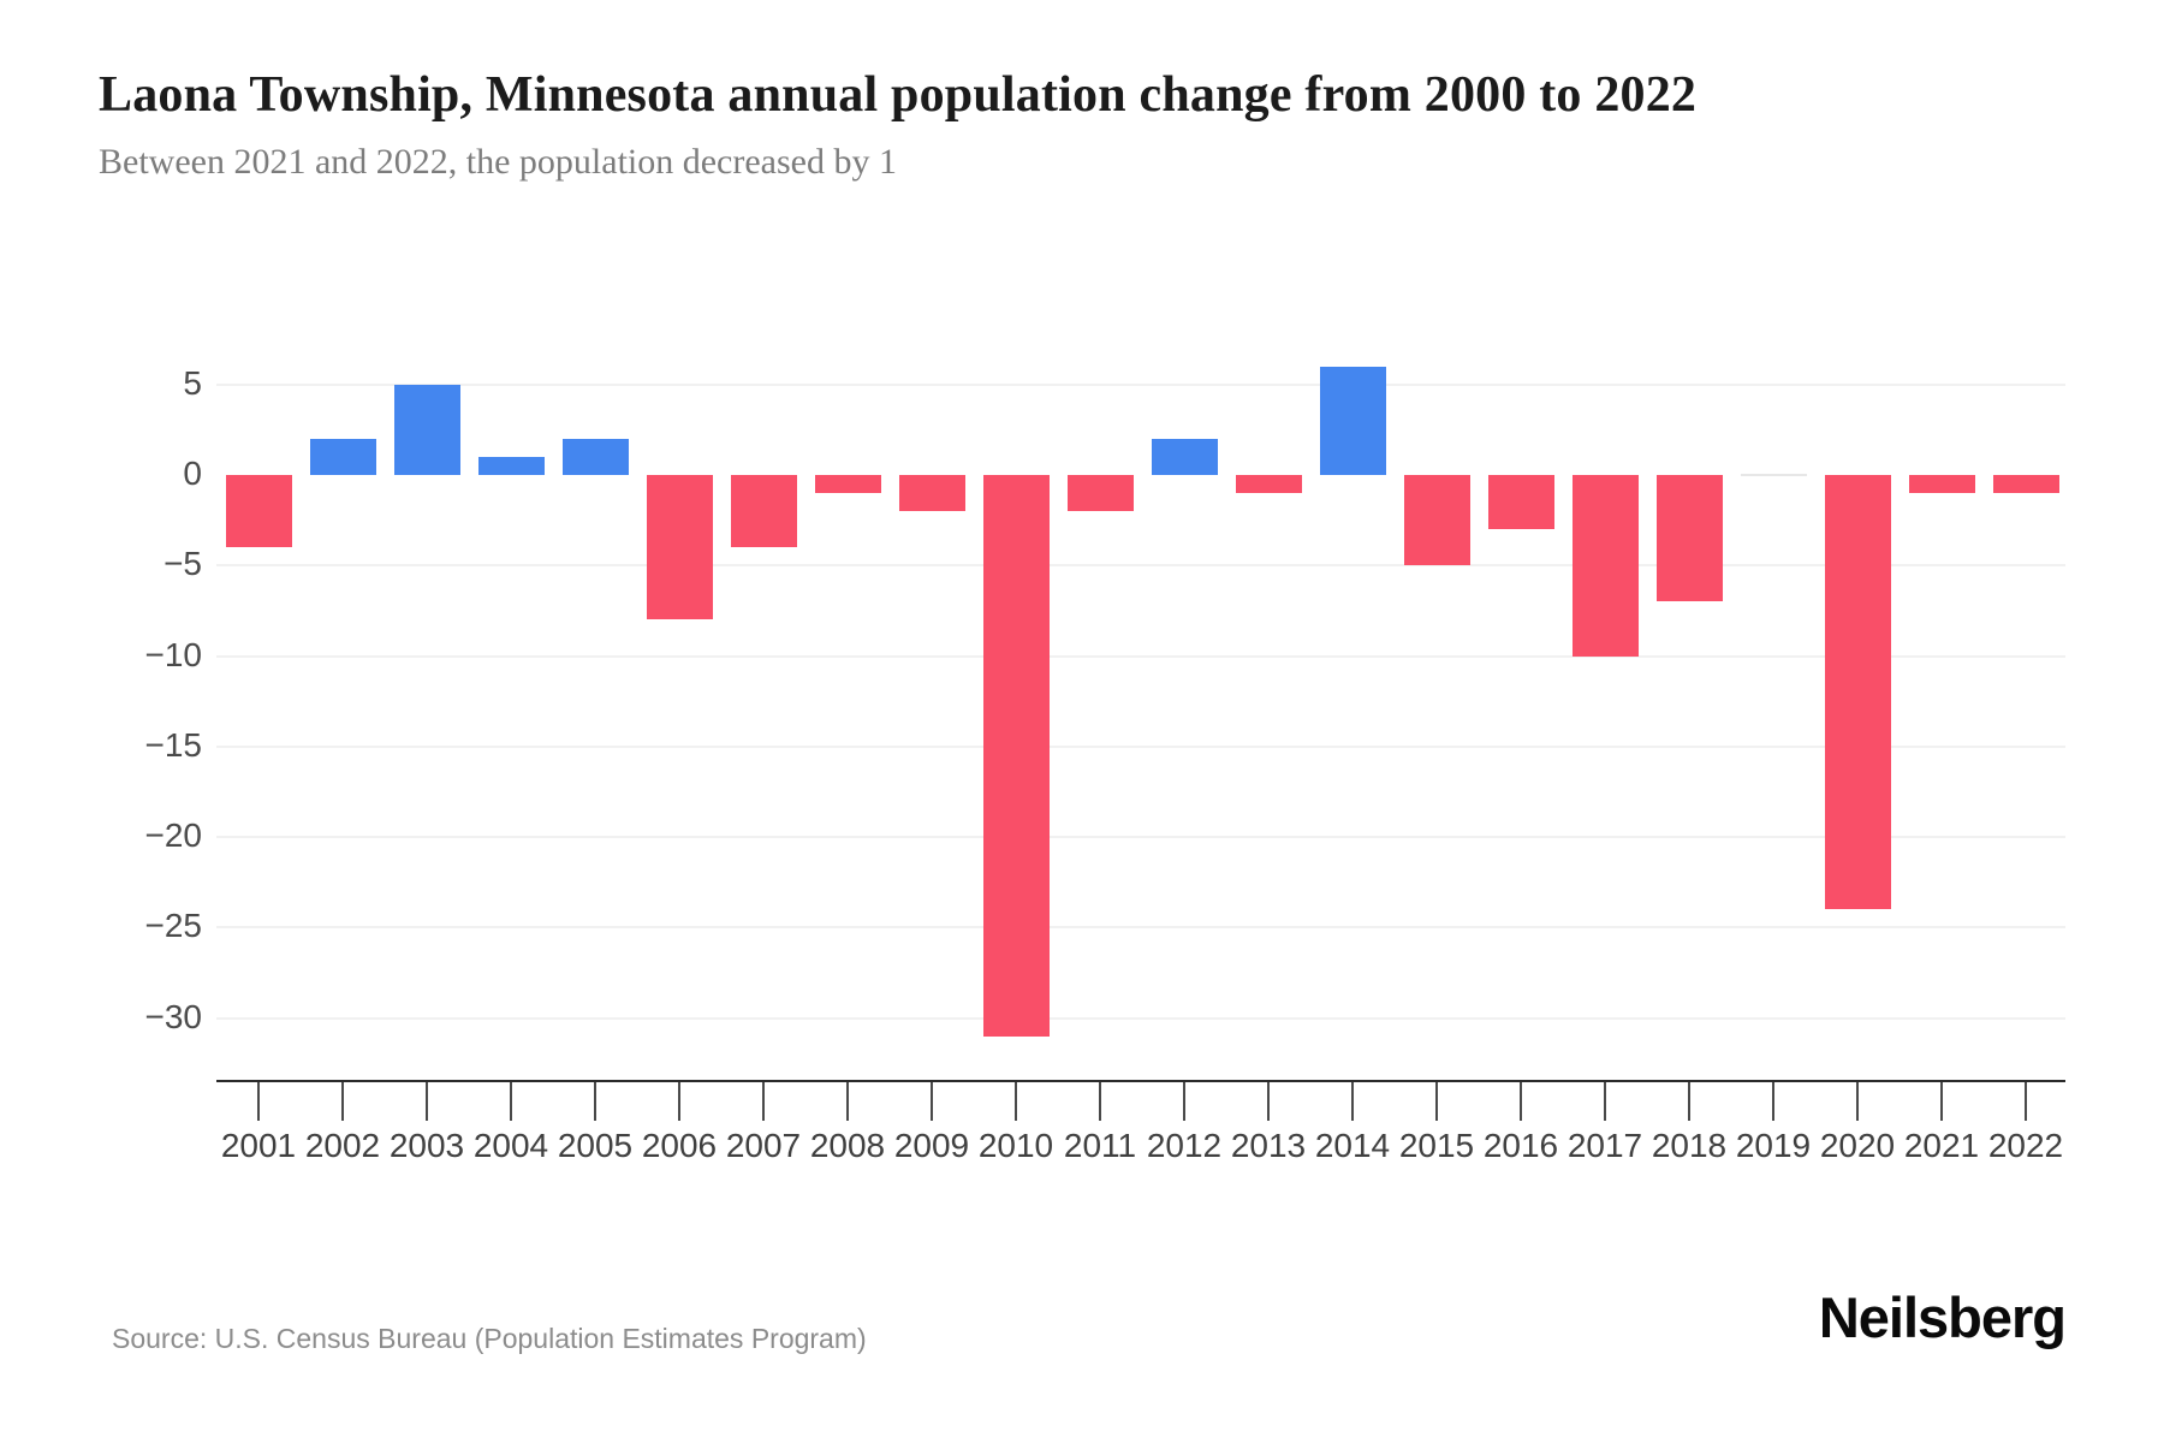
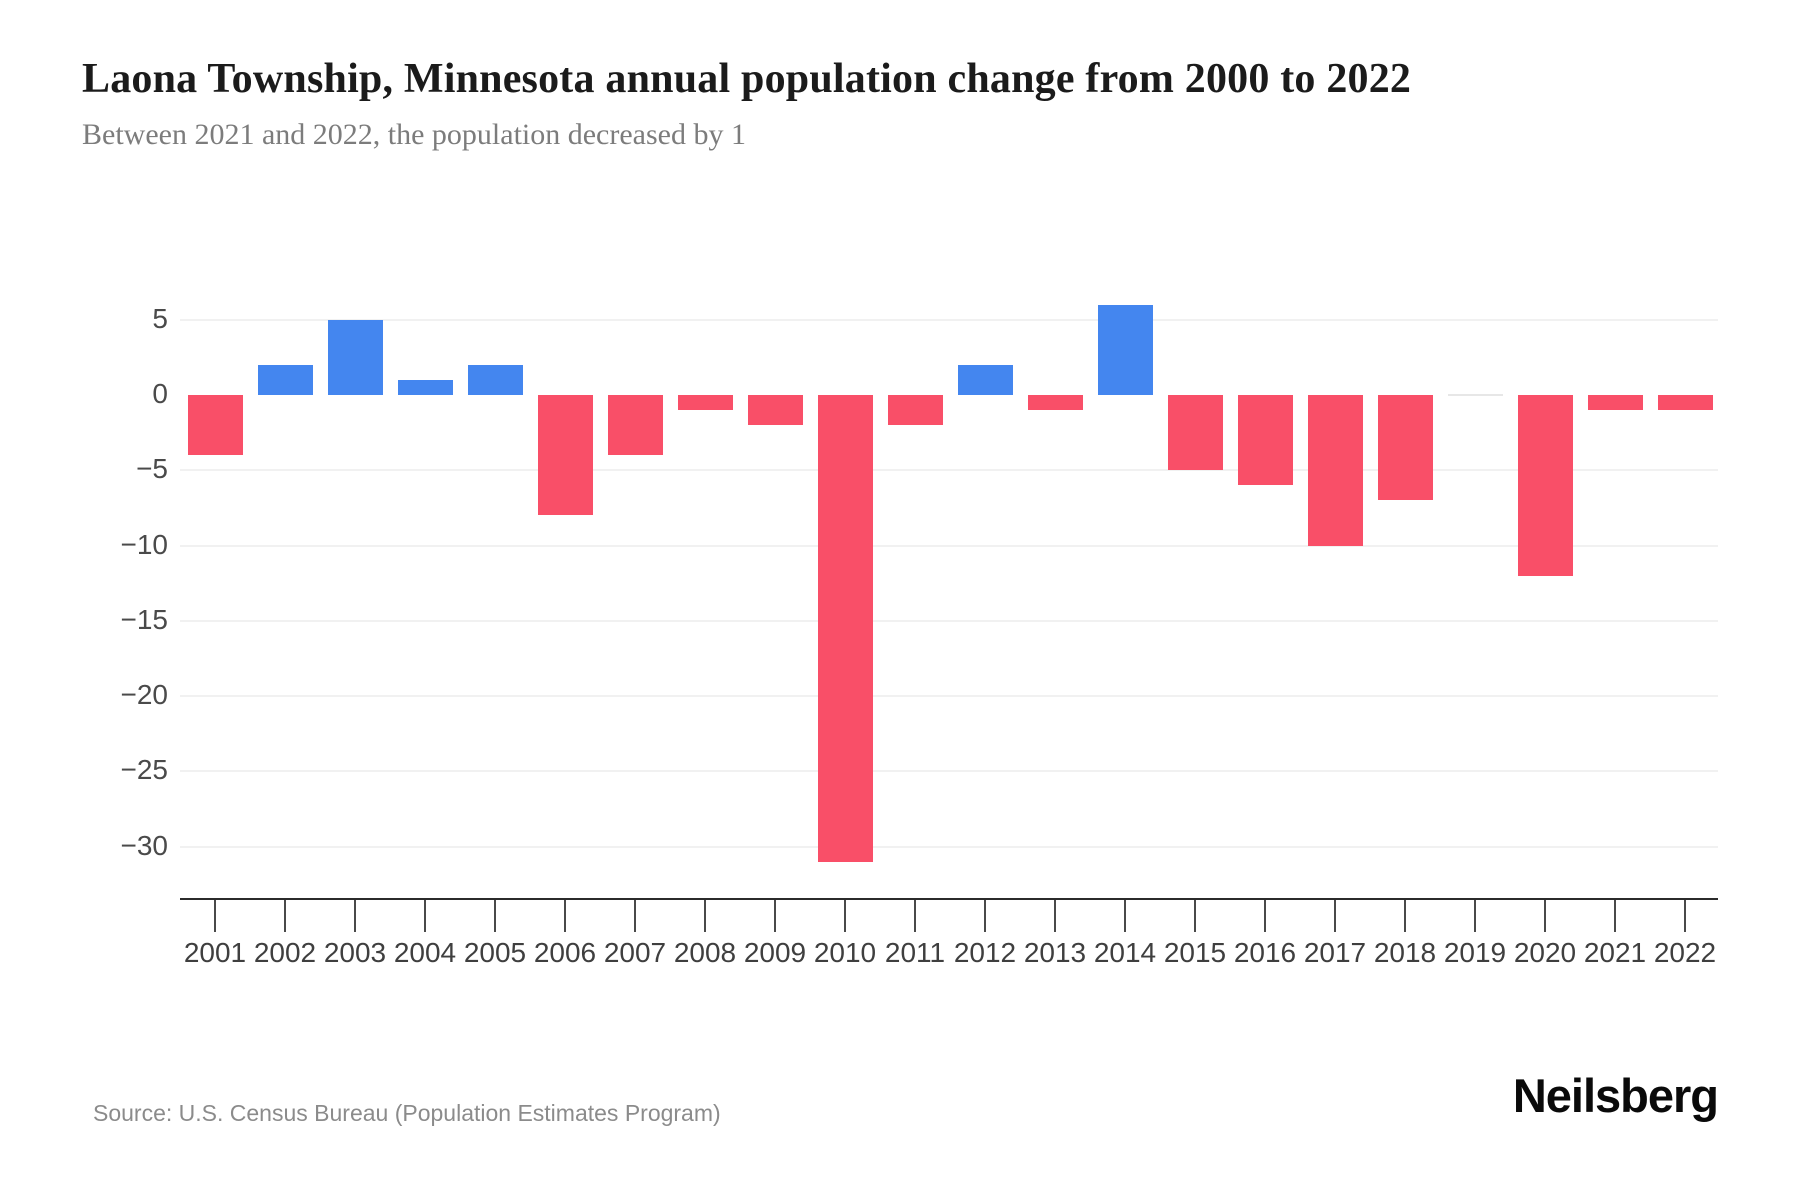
2016: -3 -> -6
2020: -24 -> -12
